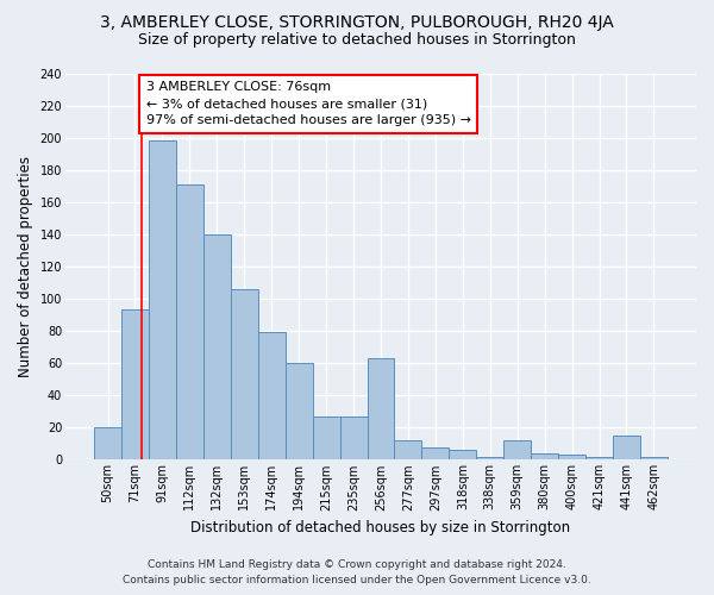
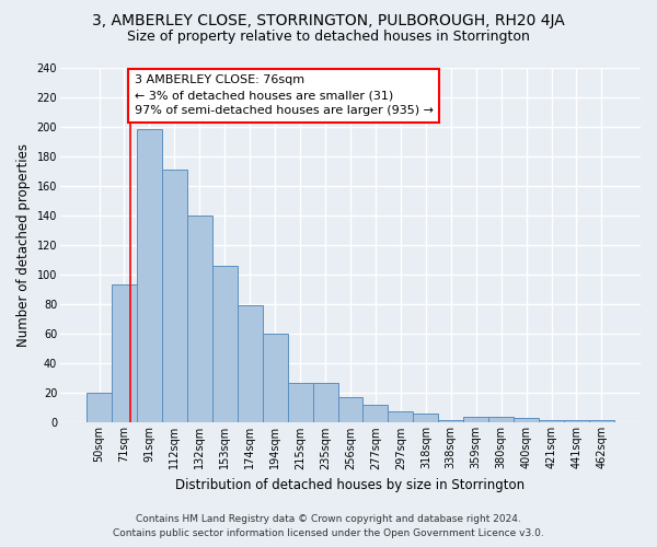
256sqm: 63 -> 17
359sqm: 12 -> 4
441sqm: 15 -> 2
